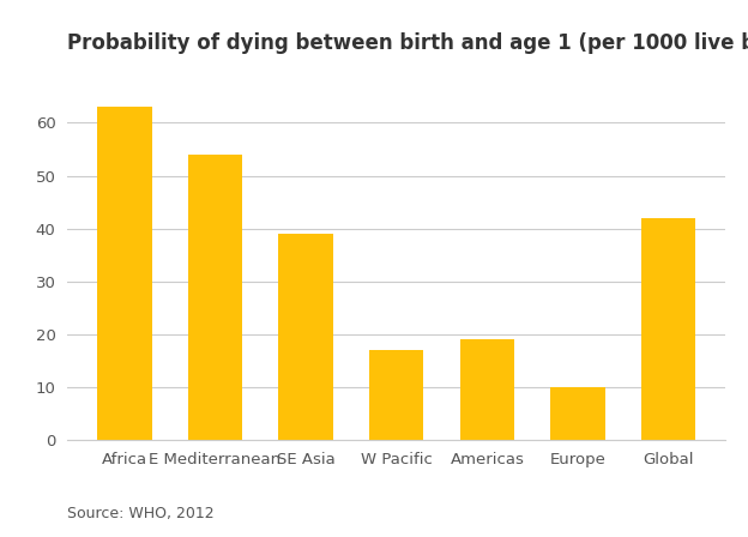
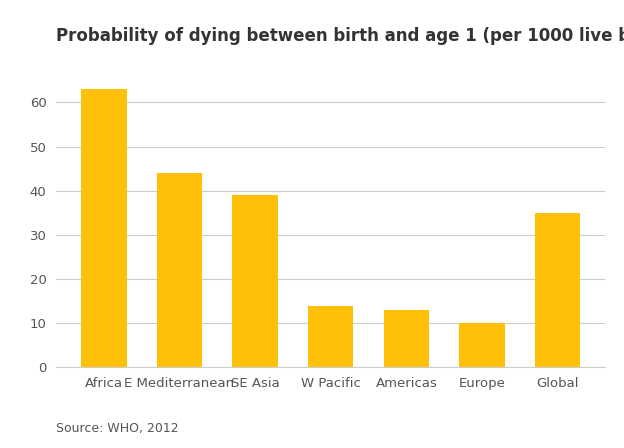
E Mediterranean: 54 -> 44
W Pacific: 17 -> 14
Americas: 19 -> 13
Global: 42 -> 35
